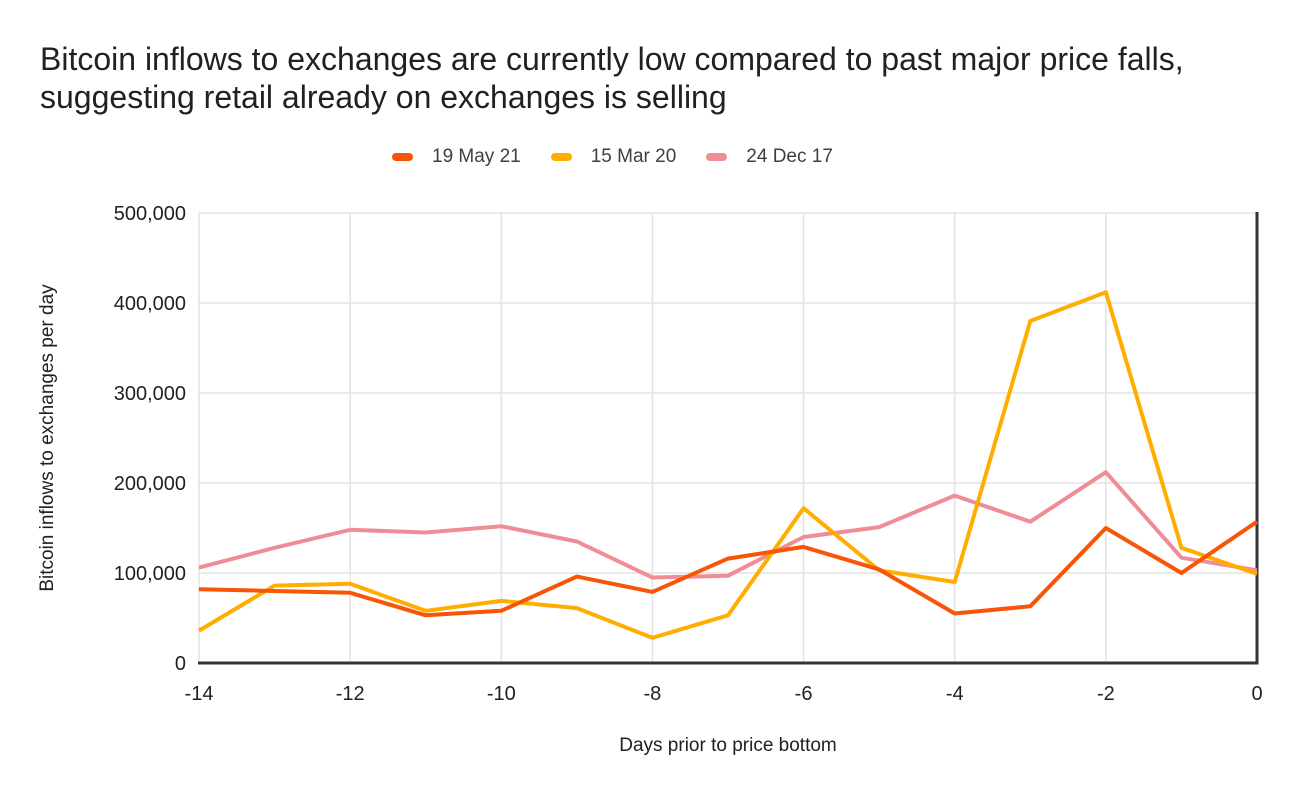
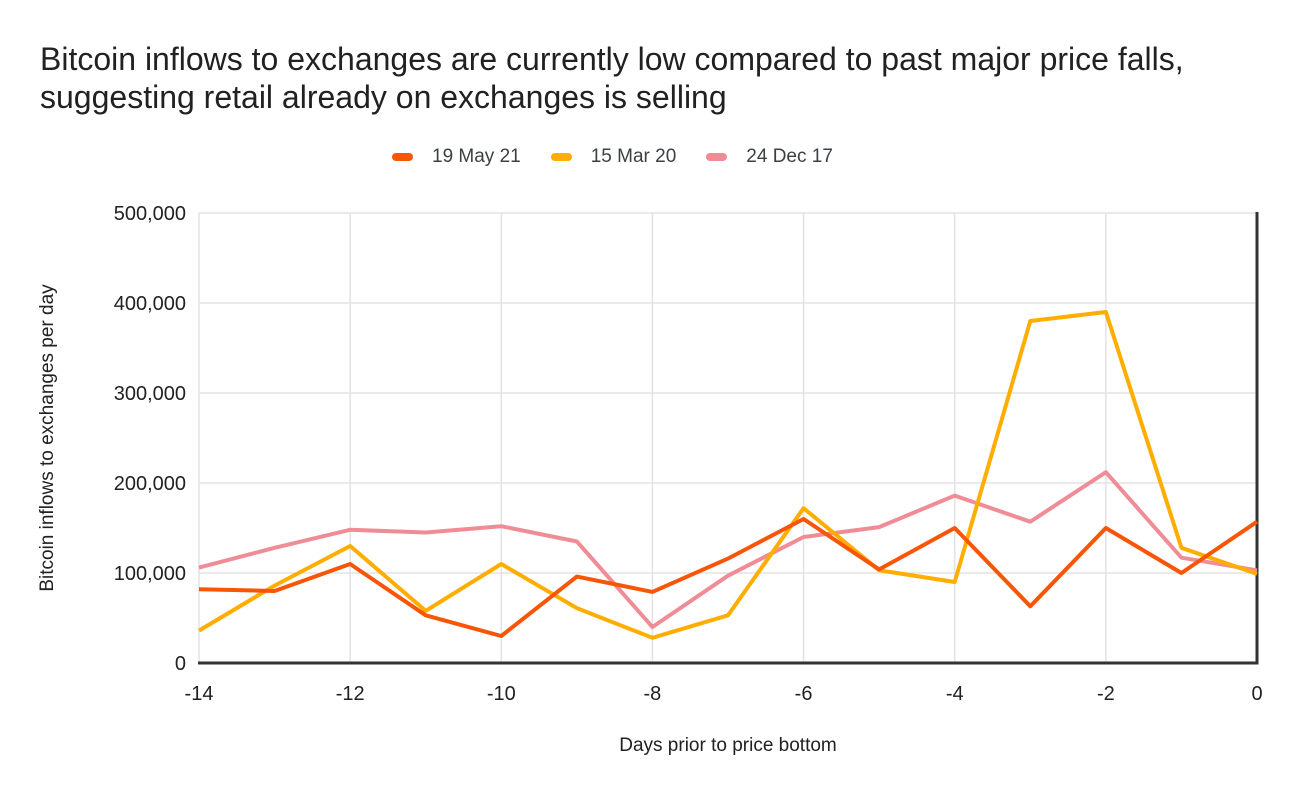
19 May 21/-12: 80000 -> 110000
15 Mar 20/-12: 90000 -> 130000
19 May 21/-10: 60000 -> 30000
15 Mar 20/-10: 70000 -> 110000
24 Dec 17/-8: 100000 -> 40000
19 May 21/-6: 130000 -> 160000
19 May 21/-4: 60000 -> 150000
15 Mar 20/-2: 410000 -> 390000
